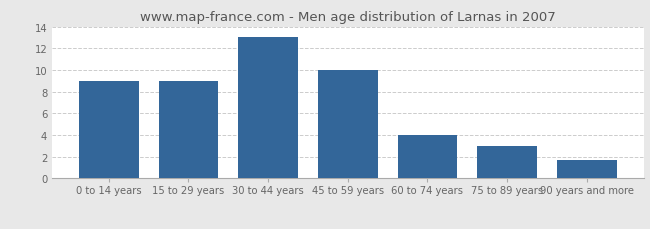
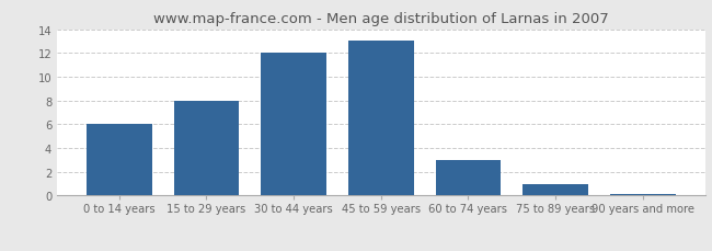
0 to 14 years: 9.0 -> 6.0
15 to 29 years: 9.0 -> 8.0
30 to 44 years: 13.0 -> 12.0
45 to 59 years: 10.0 -> 13.0
60 to 74 years: 4.0 -> 3.0
75 to 89 years: 3.0 -> 1.0
90 years and more: 1.7 -> 0.1
